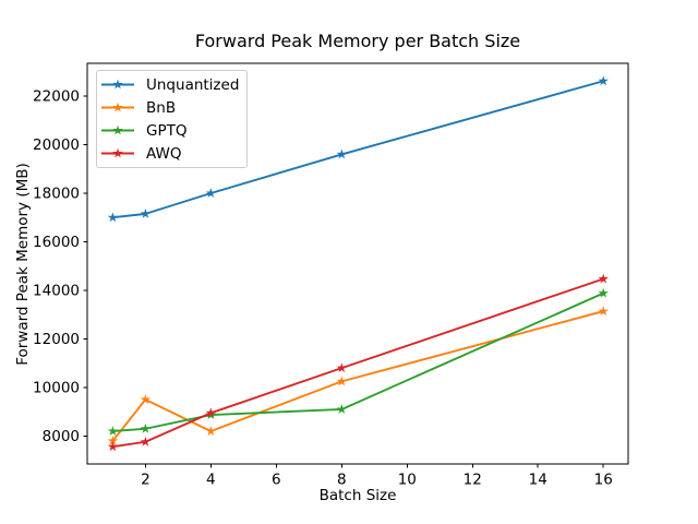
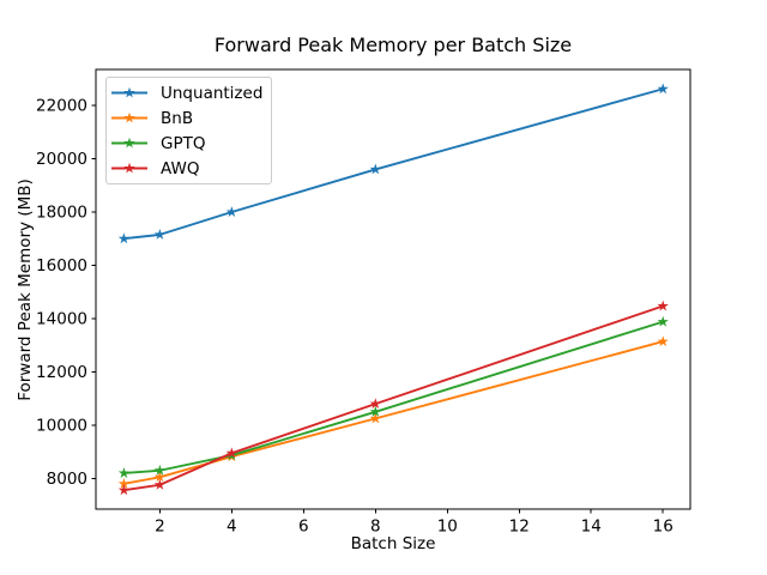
BnB/2: 9500 -> 8000
BnB/4: 8200 -> 8800
GPTQ/8: 9100 -> 10500
